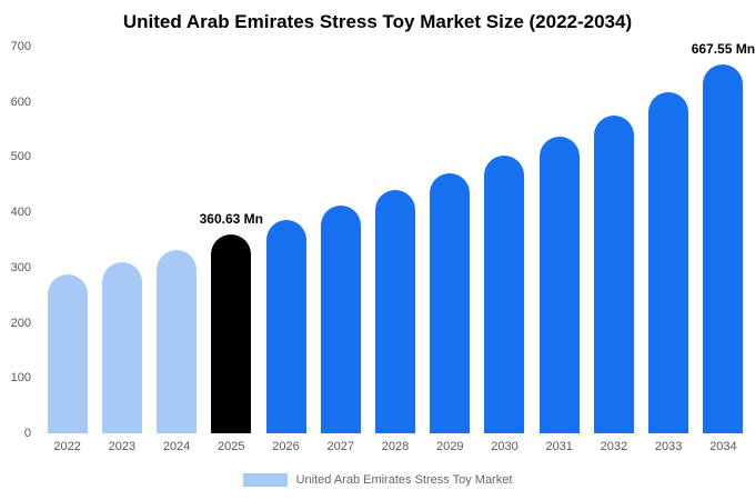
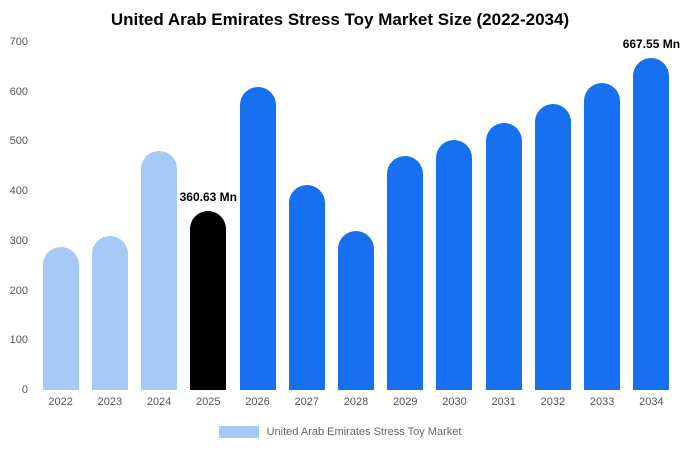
2024: 330 -> 480
2026: 390 -> 610
2028: 440 -> 320
